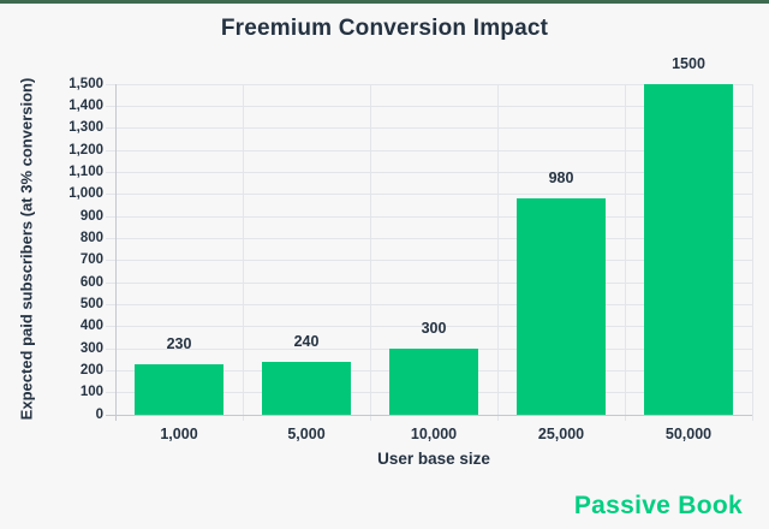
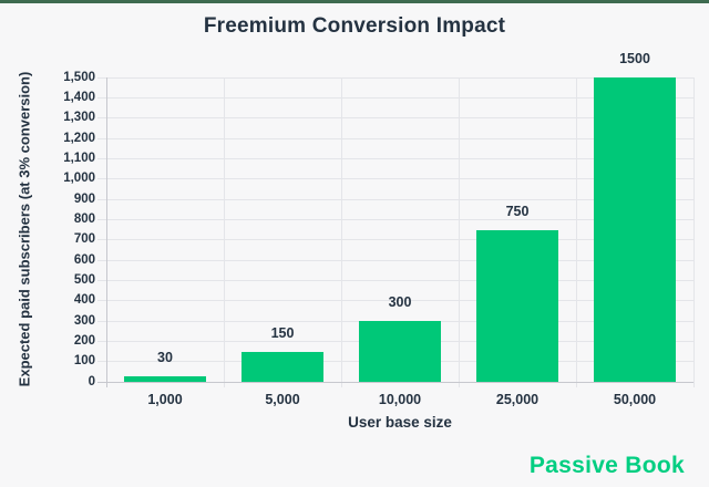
1,000: 230 -> 30
5,000: 240 -> 150
25,000: 980 -> 750
